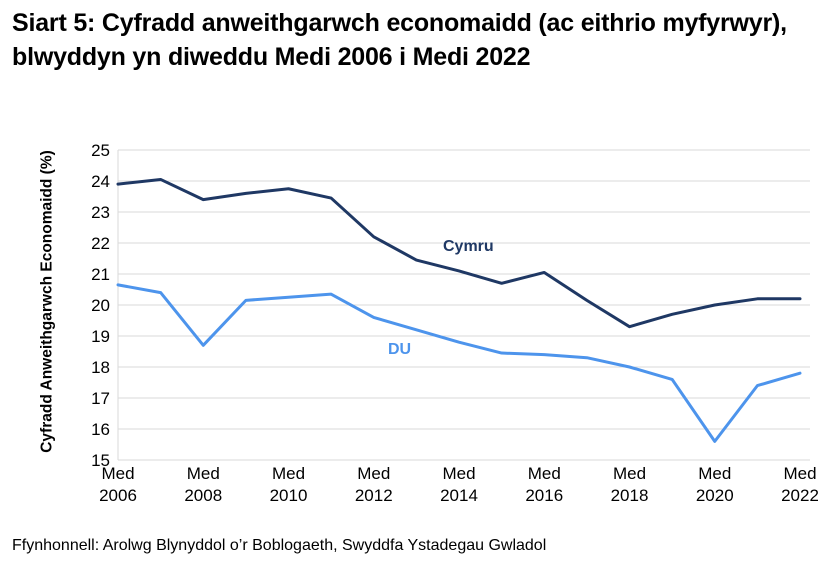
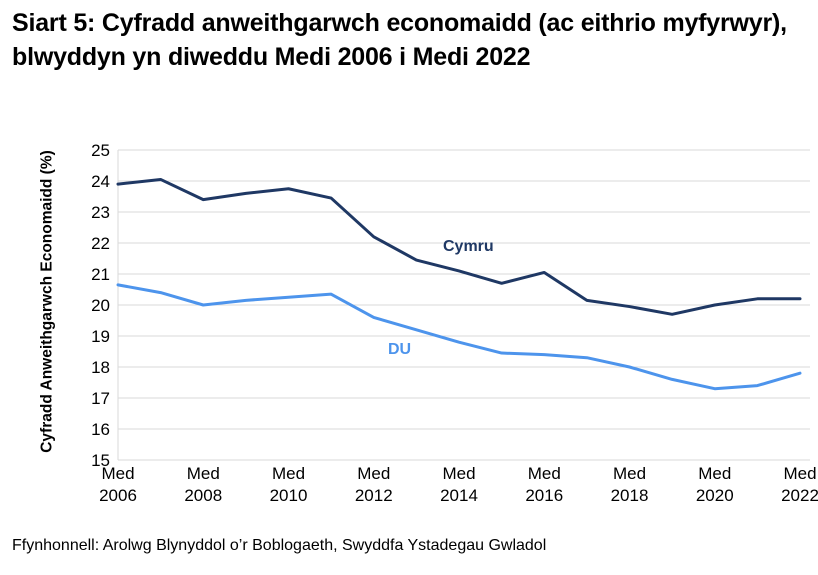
DU/2008: 18.7 -> 20.0
Cymru/2018: 19.3 -> 19.9
DU/2020: 15.6 -> 17.3
